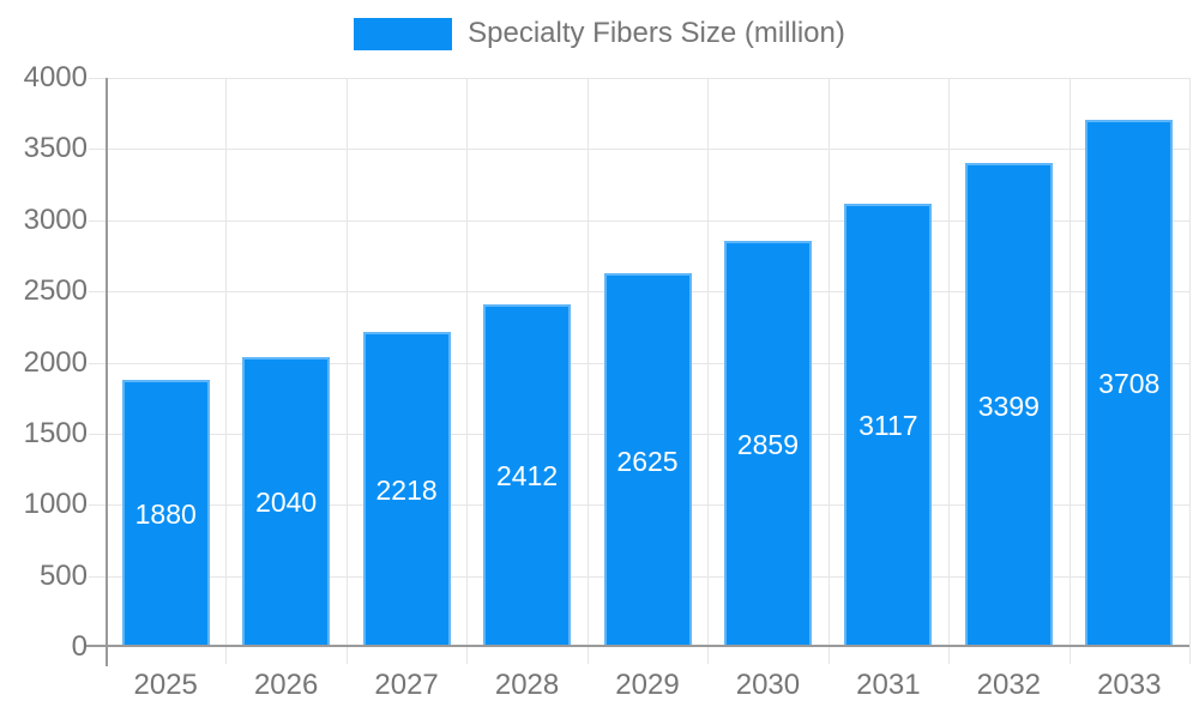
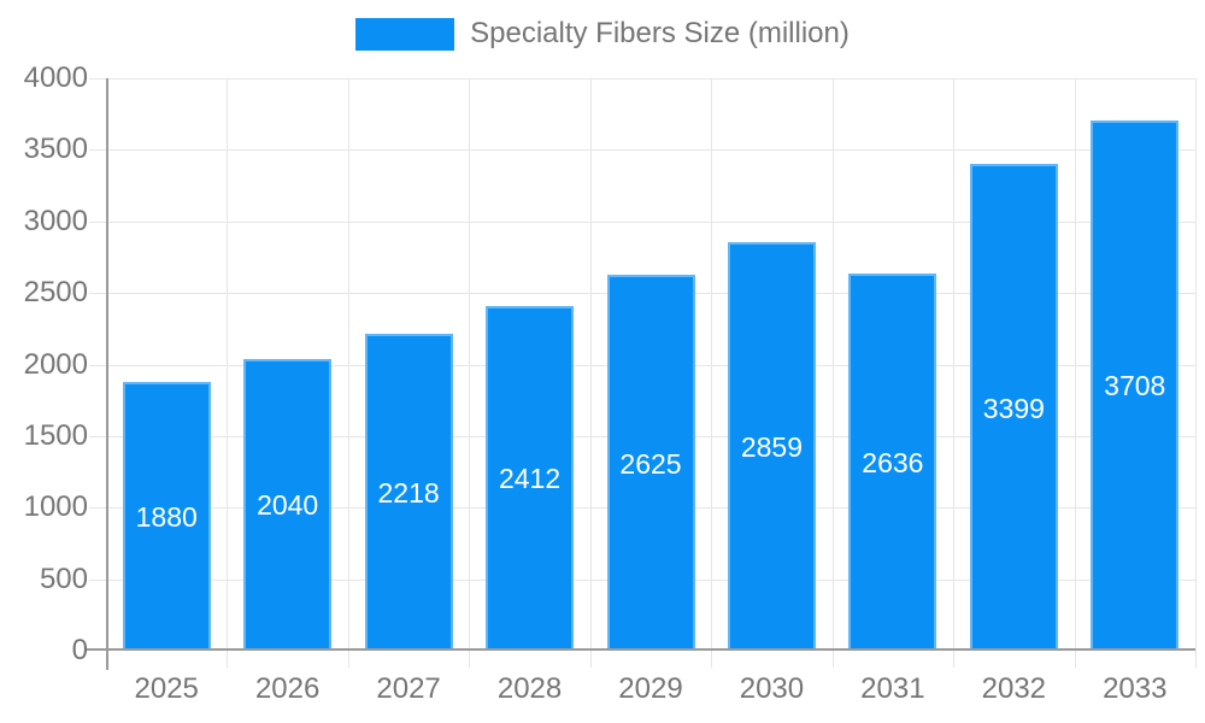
2031: 3117 -> 2636
